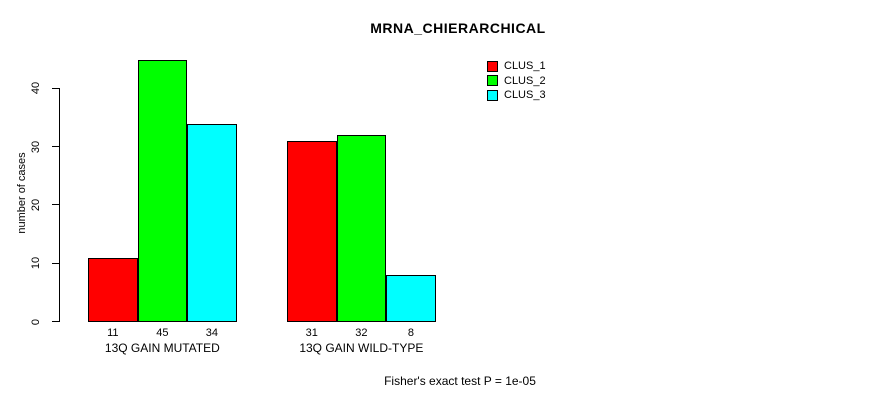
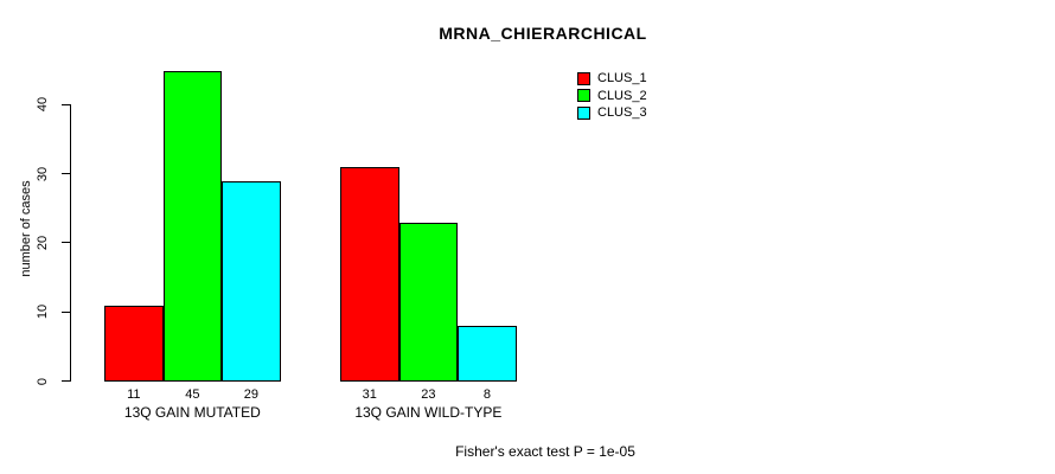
CLUS_3/13Q GAIN MUTATED: 34 -> 29
CLUS_2/13Q GAIN WILD-TYPE: 32 -> 23
